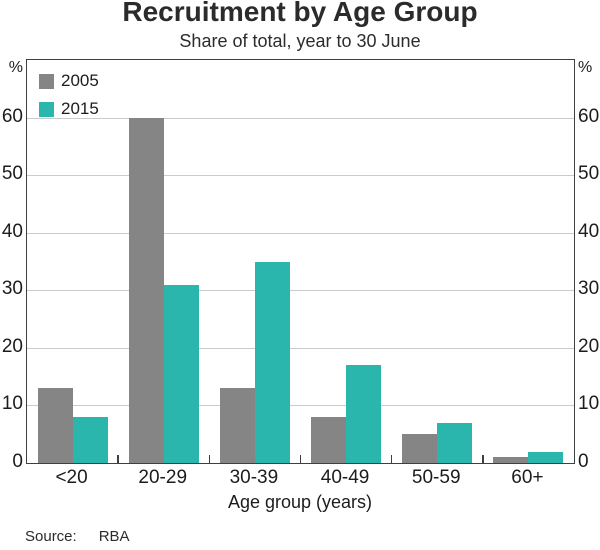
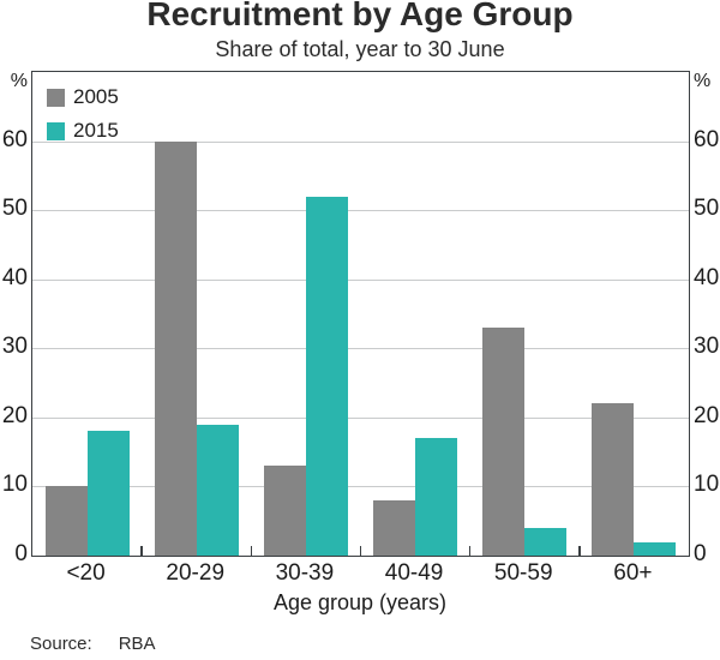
2005/<20: 13 -> 10
2015/<20: 8 -> 18
2015/20-29: 31 -> 19
2015/30-39: 35 -> 52
2005/50-59: 5 -> 33
2015/50-59: 7 -> 4
2005/60+: 1 -> 22
